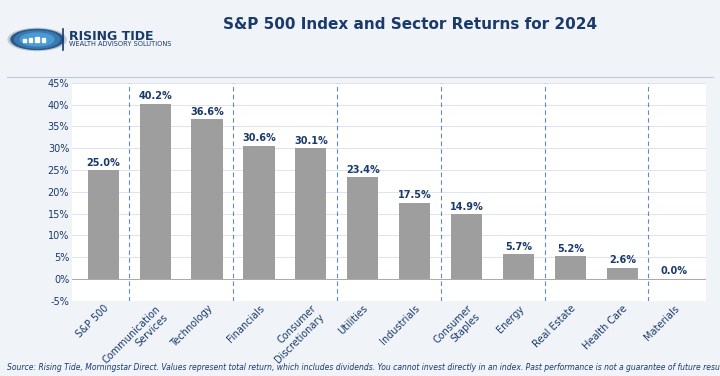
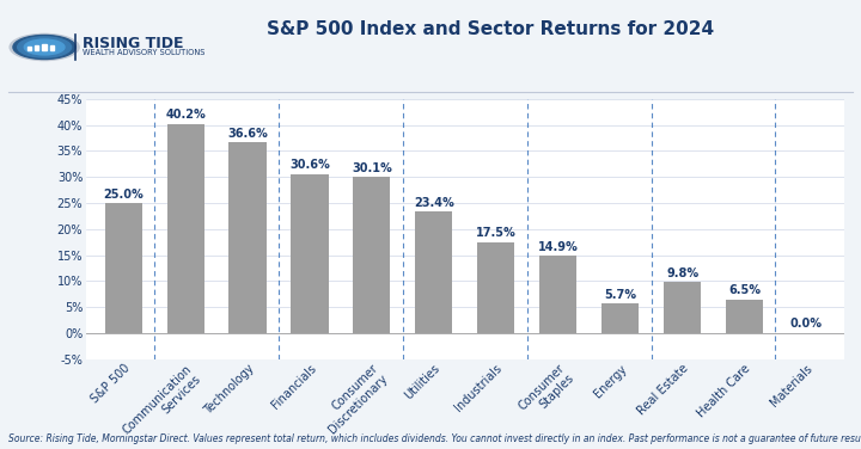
Real Estate: 5.2% -> 9.8%
Health Care: 2.6% -> 6.5%
